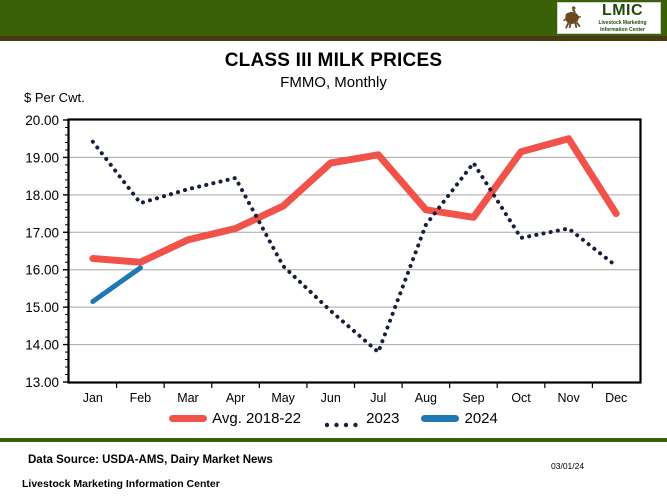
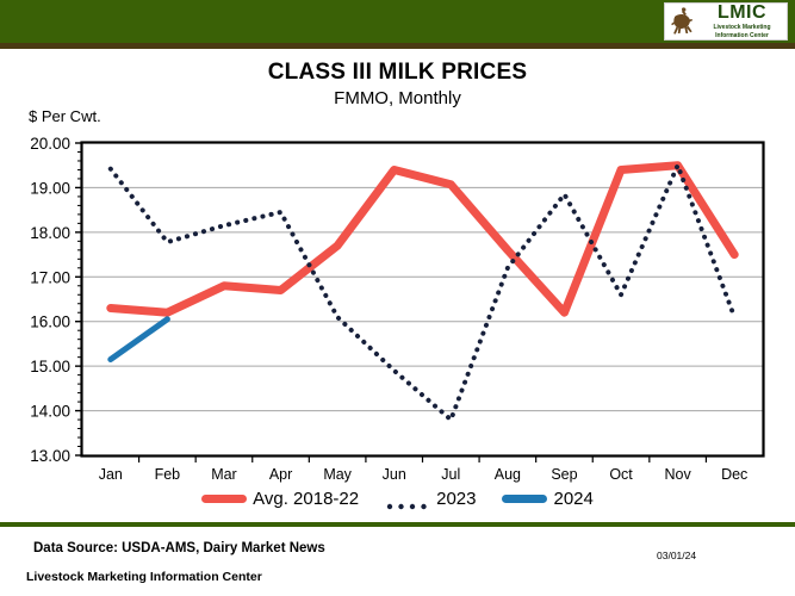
Avg. 2018-22/Apr: 17.1 -> 16.7
Avg. 2018-22/Jun: 18.9 -> 19.4
Avg. 2018-22/Sep: 17.4 -> 16.2
Avg. 2018-22/Oct: 19.1 -> 19.4
2023/Oct: 16.9 -> 16.6
2023/Nov: 17.1 -> 19.5
